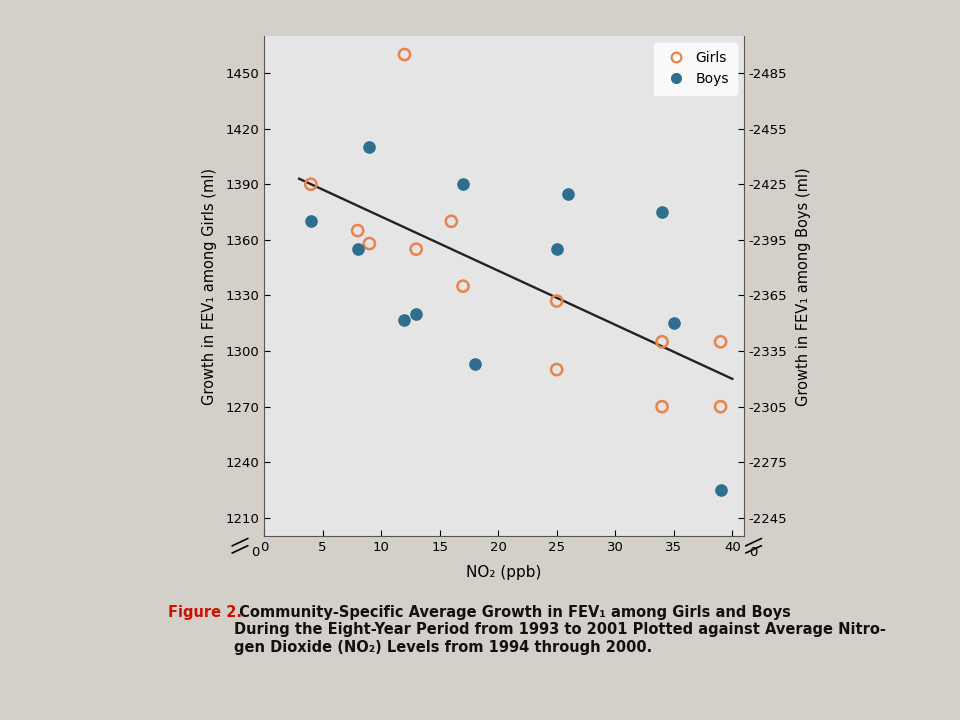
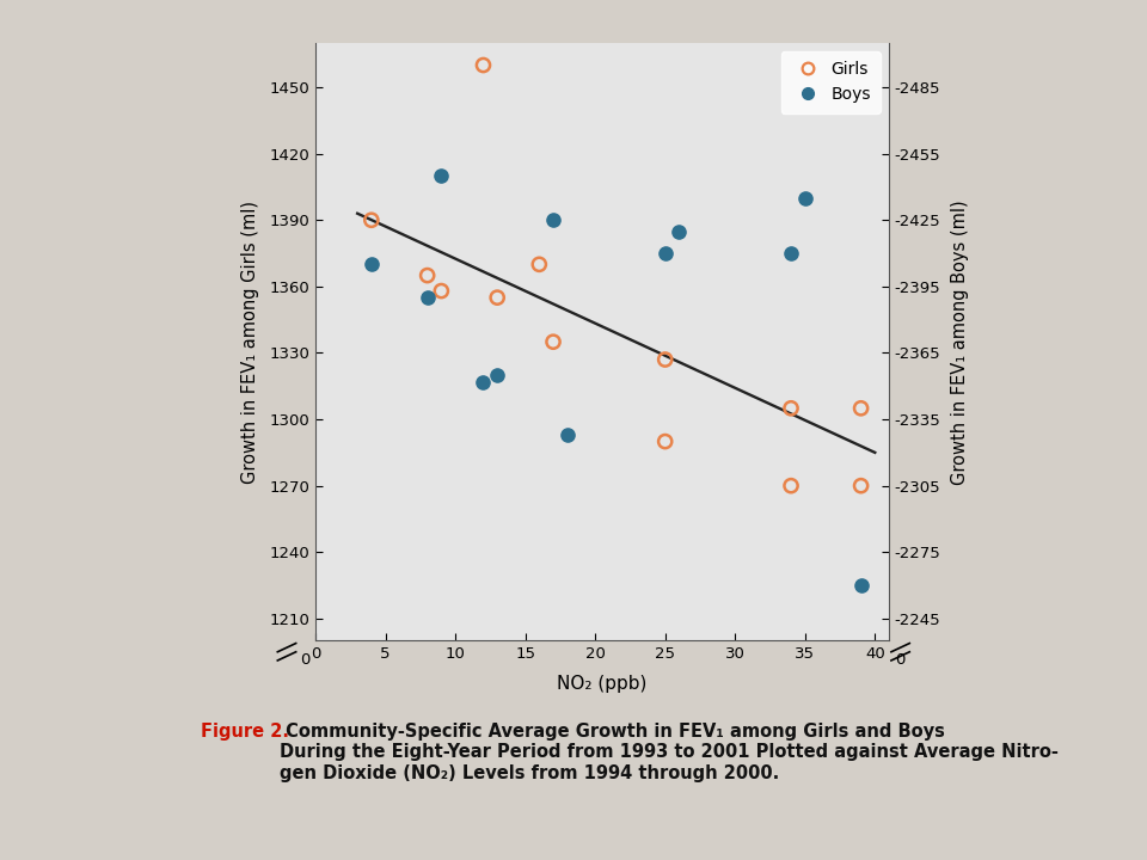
Boys/25: 1355 -> 1375
Boys/35: 1315 -> 1400
